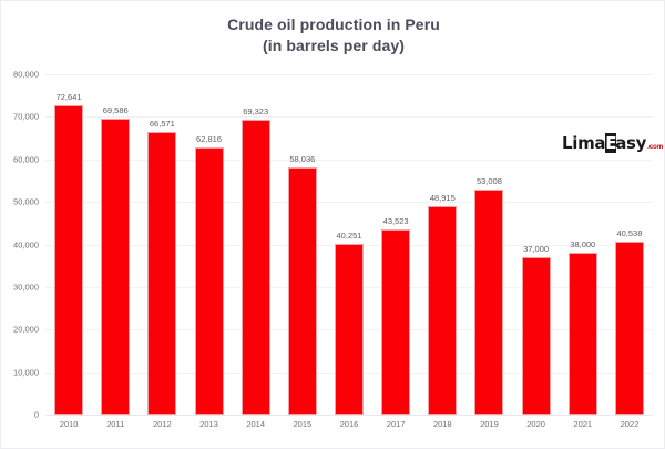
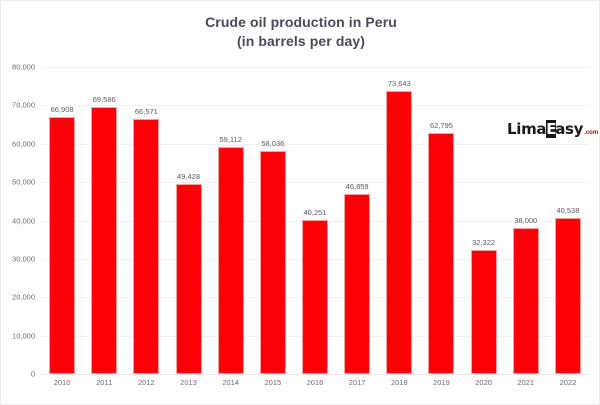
2010: 72,641 -> 66,908
2013: 62,816 -> 49,428
2014: 69,323 -> 59,112
2017: 43,523 -> 46,859
2018: 48,915 -> 73,643
2019: 53,008 -> 62,795
2020: 37,000 -> 32,322
